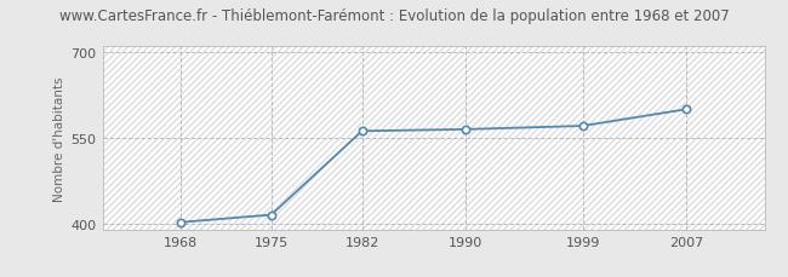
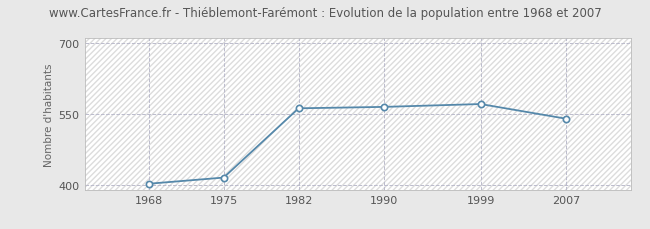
2007: 600 -> 540
